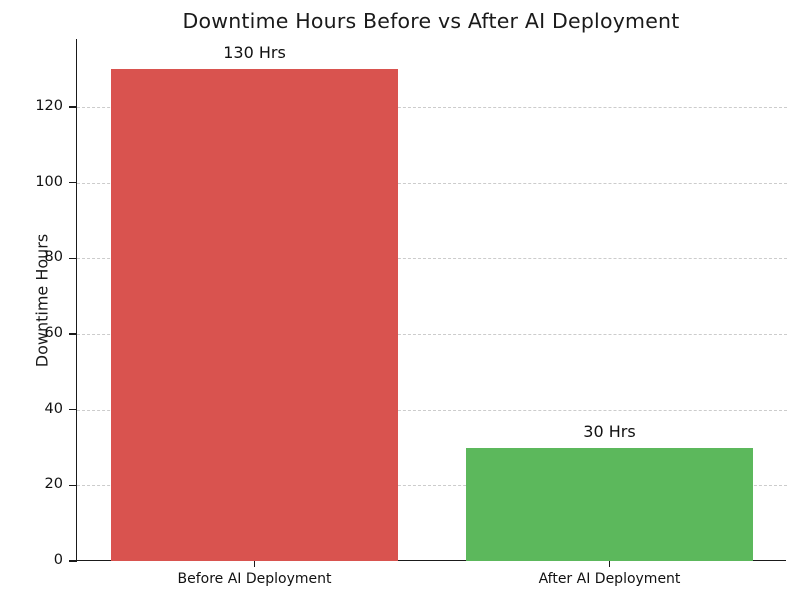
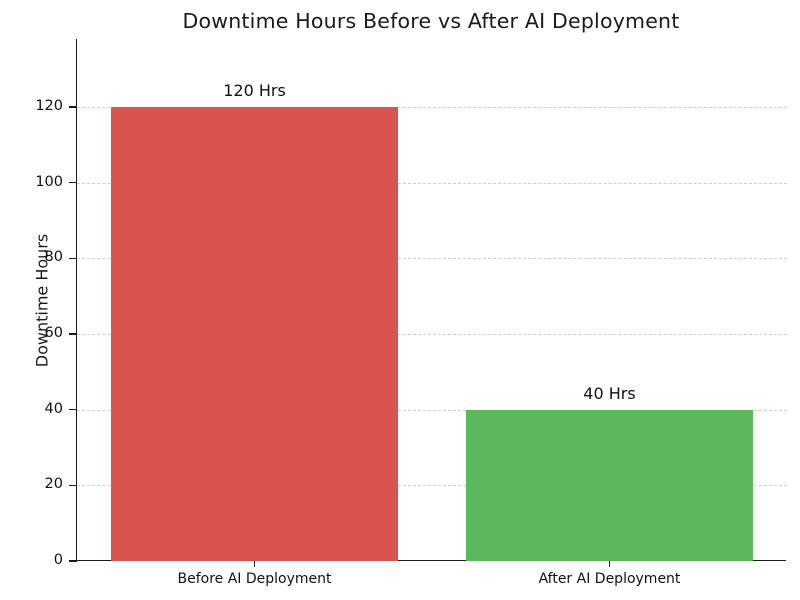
Before AI Deployment: 130 -> 120
After AI Deployment: 30 -> 40
